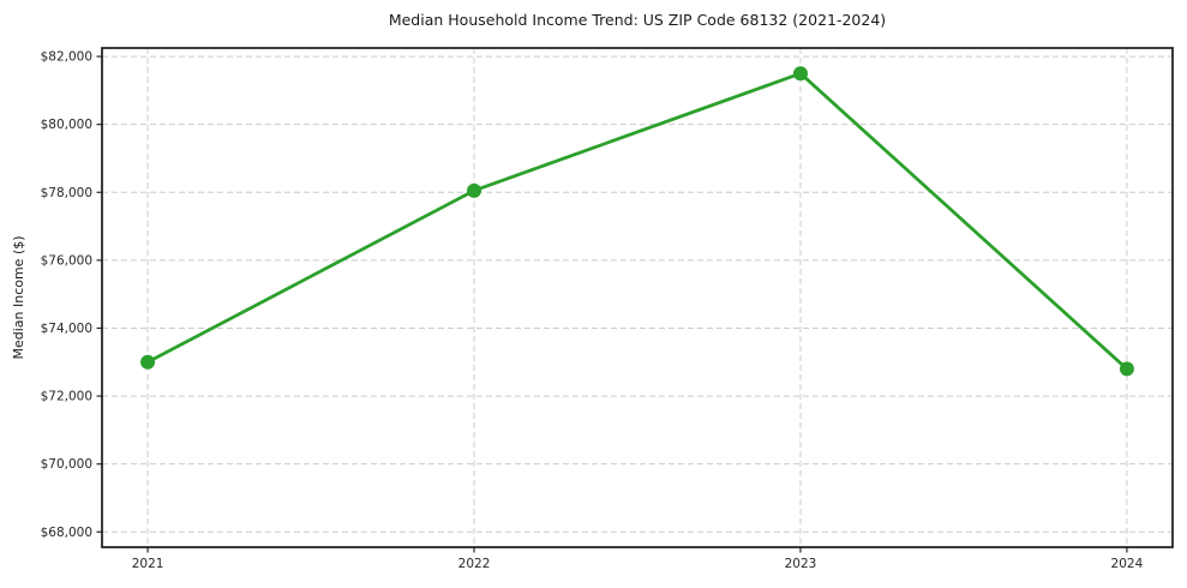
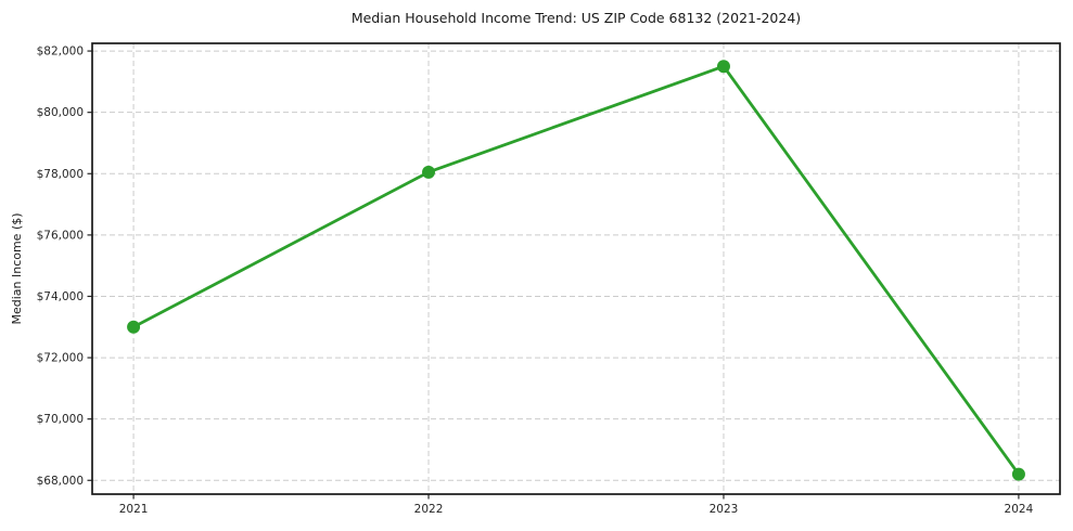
2024: $72800 -> $68200
